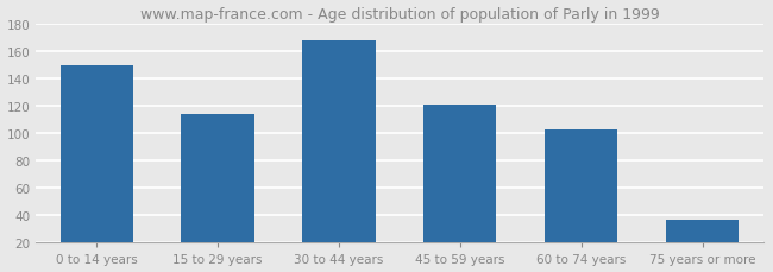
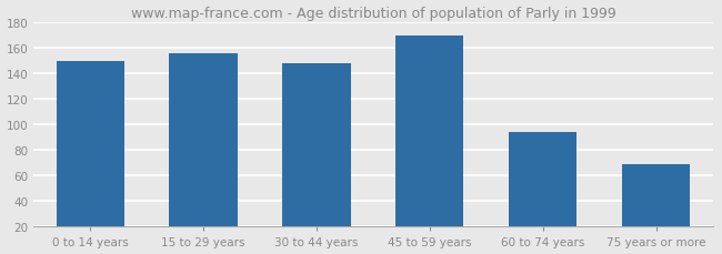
15 to 29 years: 114 -> 156
30 to 44 years: 168 -> 148
45 to 59 years: 121 -> 170
60 to 74 years: 103 -> 94
75 years or more: 37 -> 69
